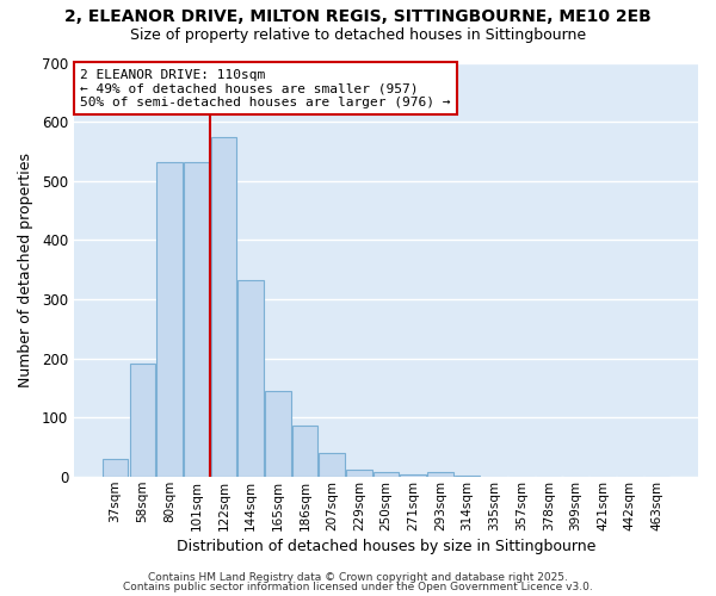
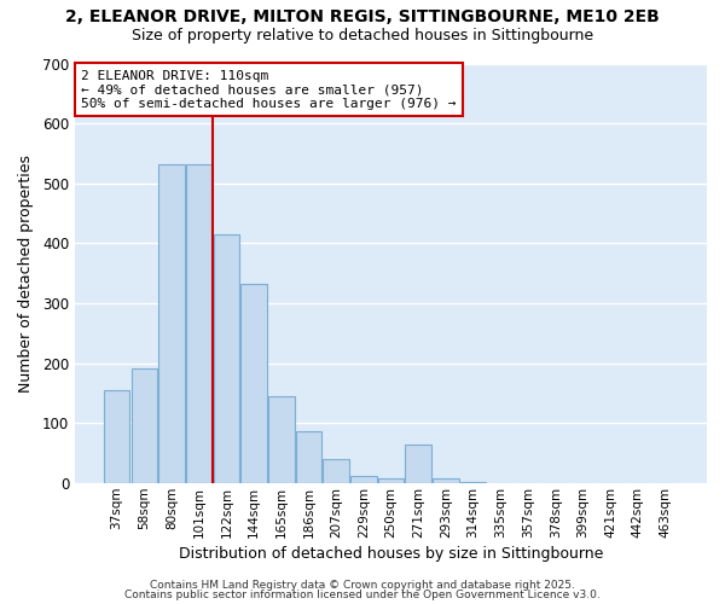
37sqm: 30 -> 155
122sqm: 575 -> 415
271sqm: 5 -> 65
